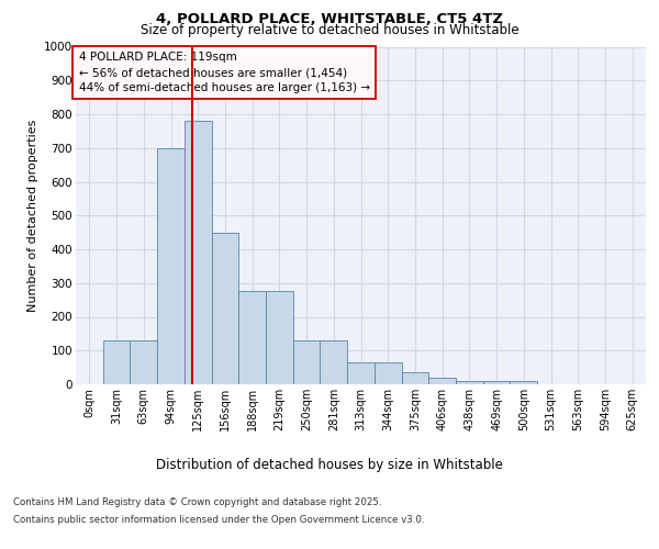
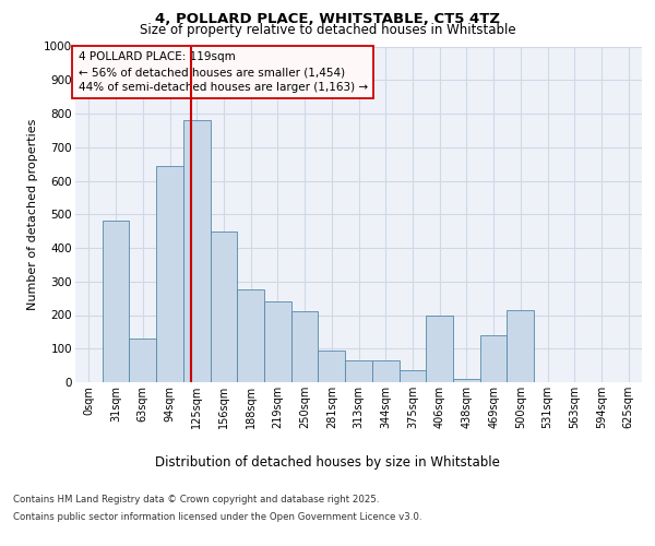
31sqm: 130 -> 480
94sqm: 700 -> 645
219sqm: 275 -> 240
250sqm: 130 -> 210
281sqm: 130 -> 95
406sqm: 20 -> 200
469sqm: 10 -> 140
500sqm: 10 -> 215
